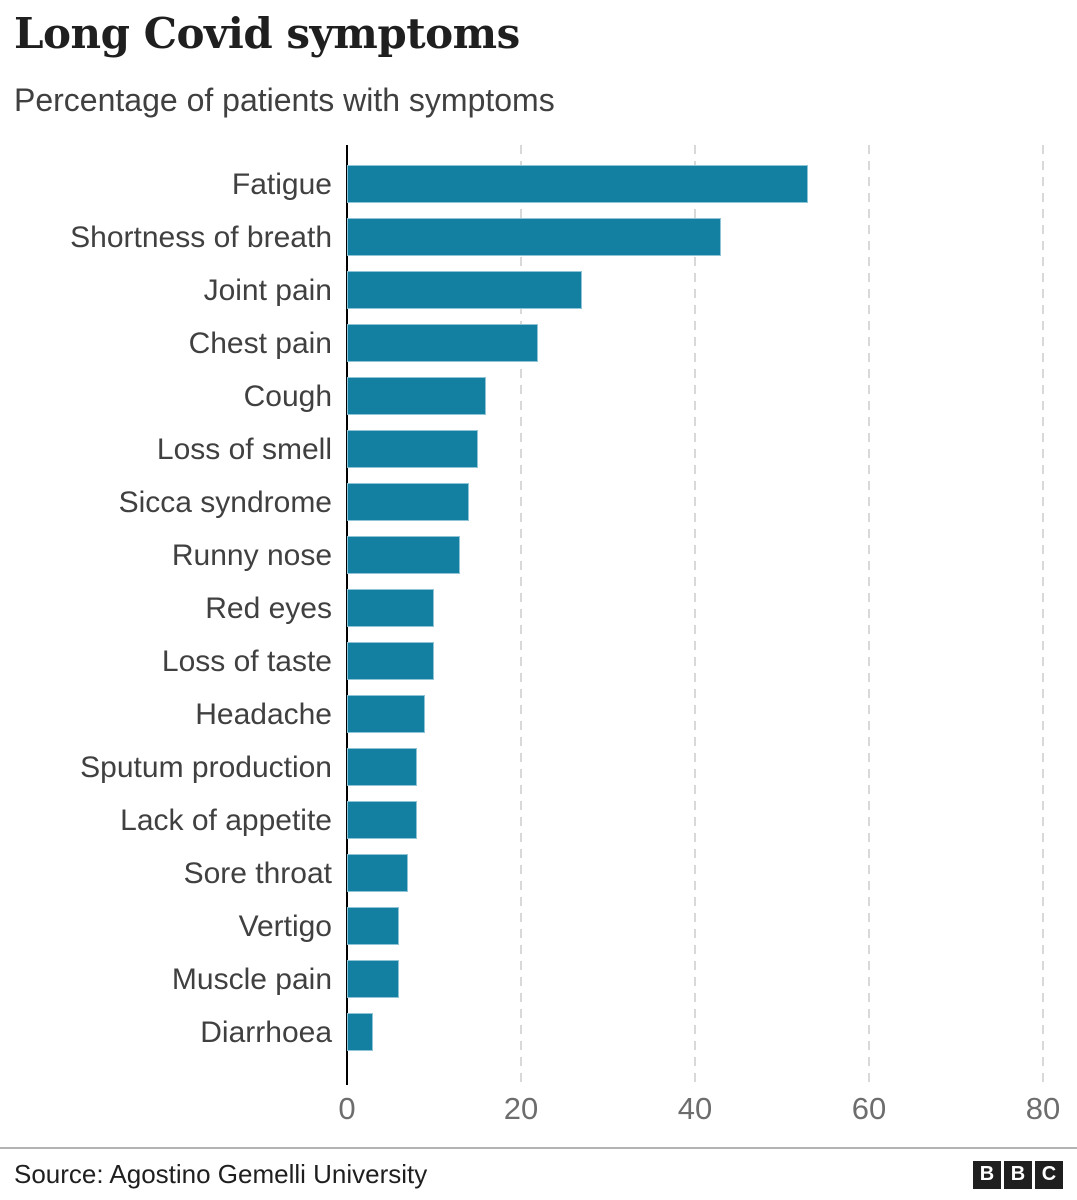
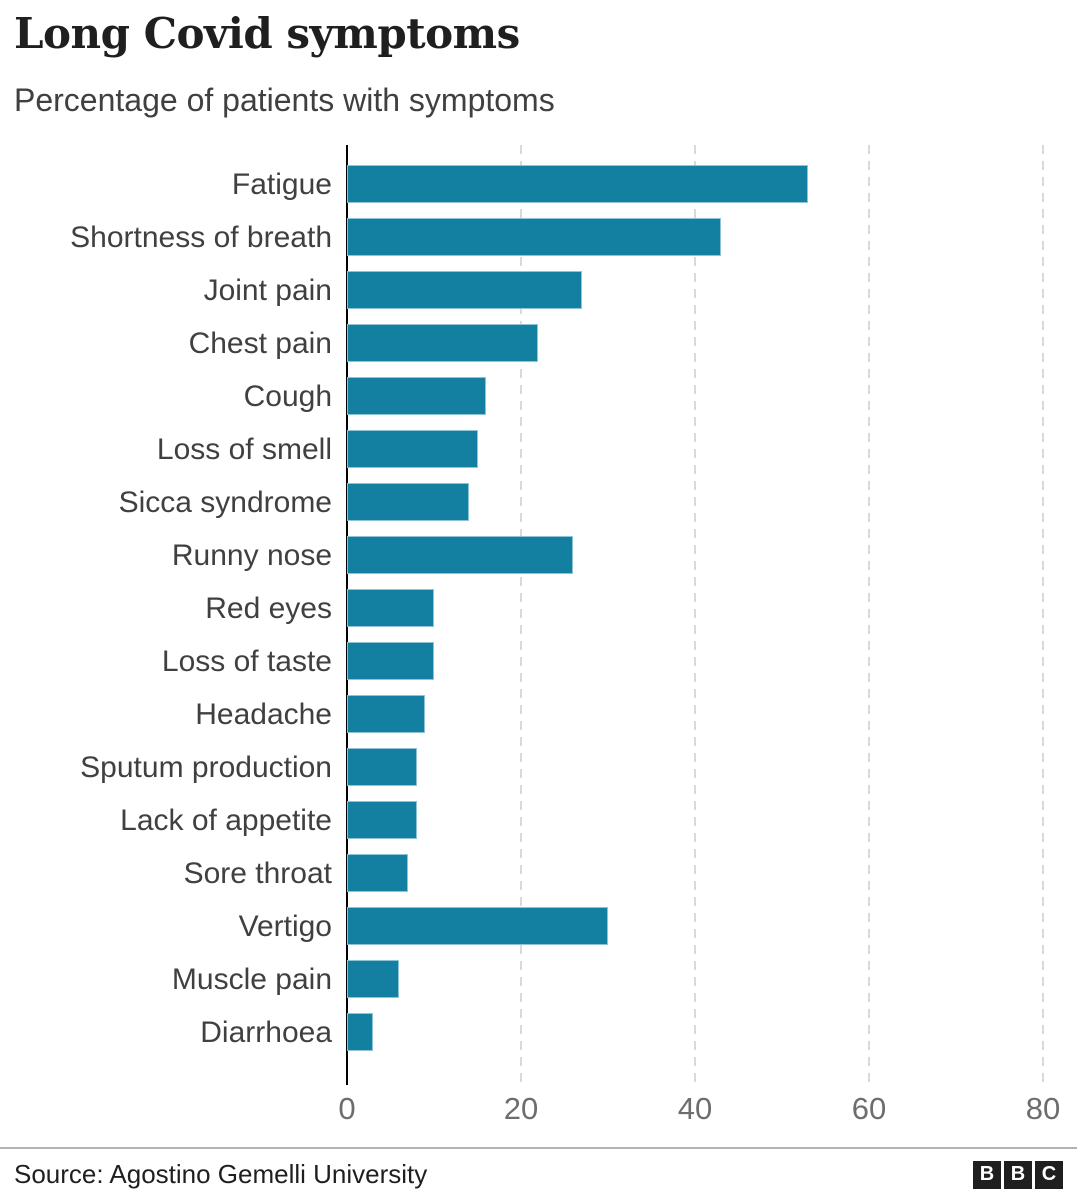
Runny nose: 13 -> 26
Vertigo: 6 -> 30
